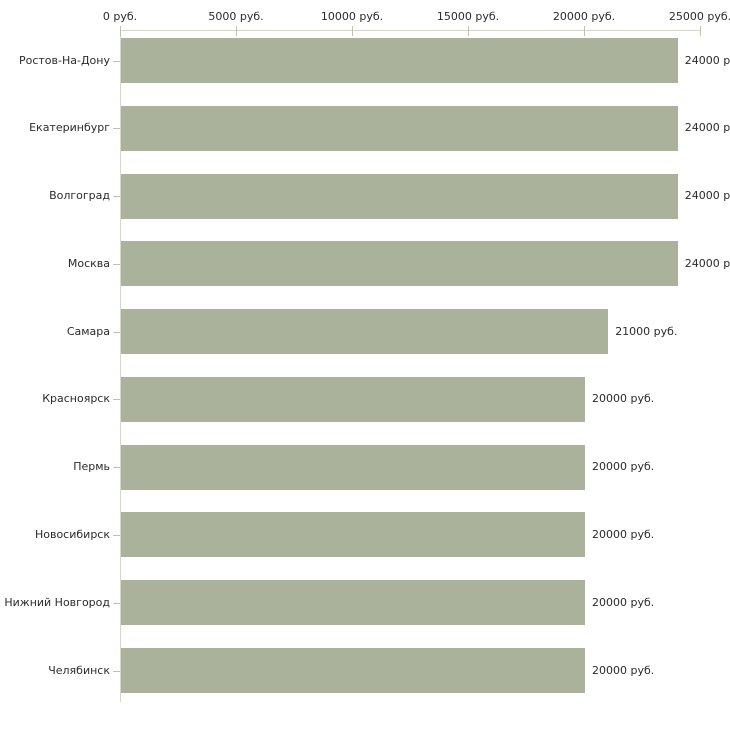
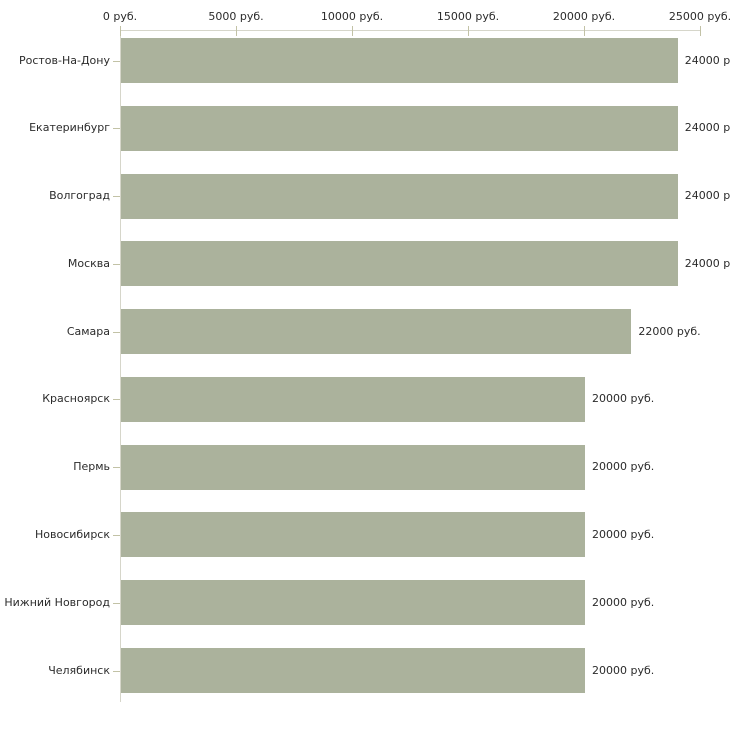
Самара: 21000 -> 22000
